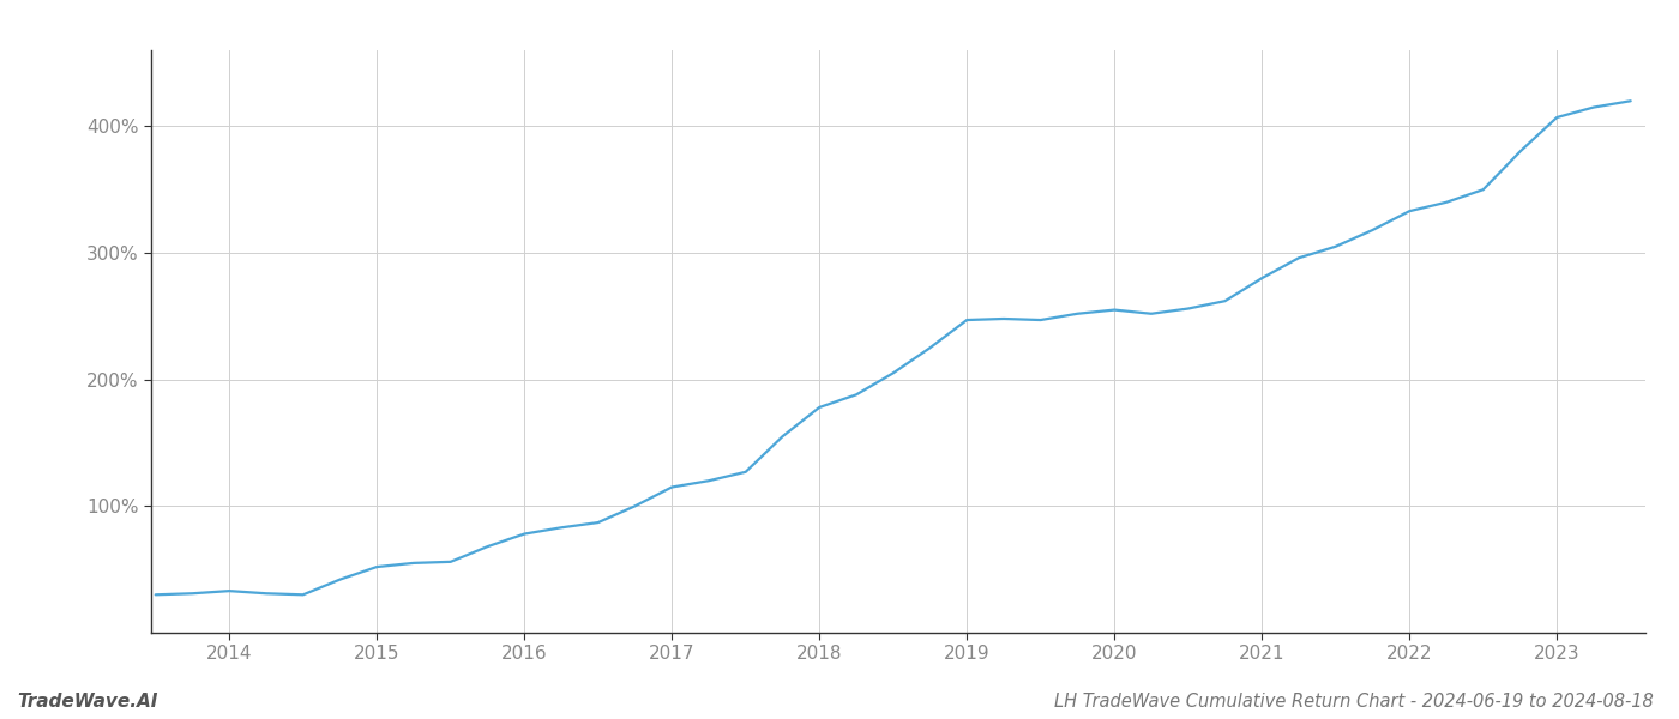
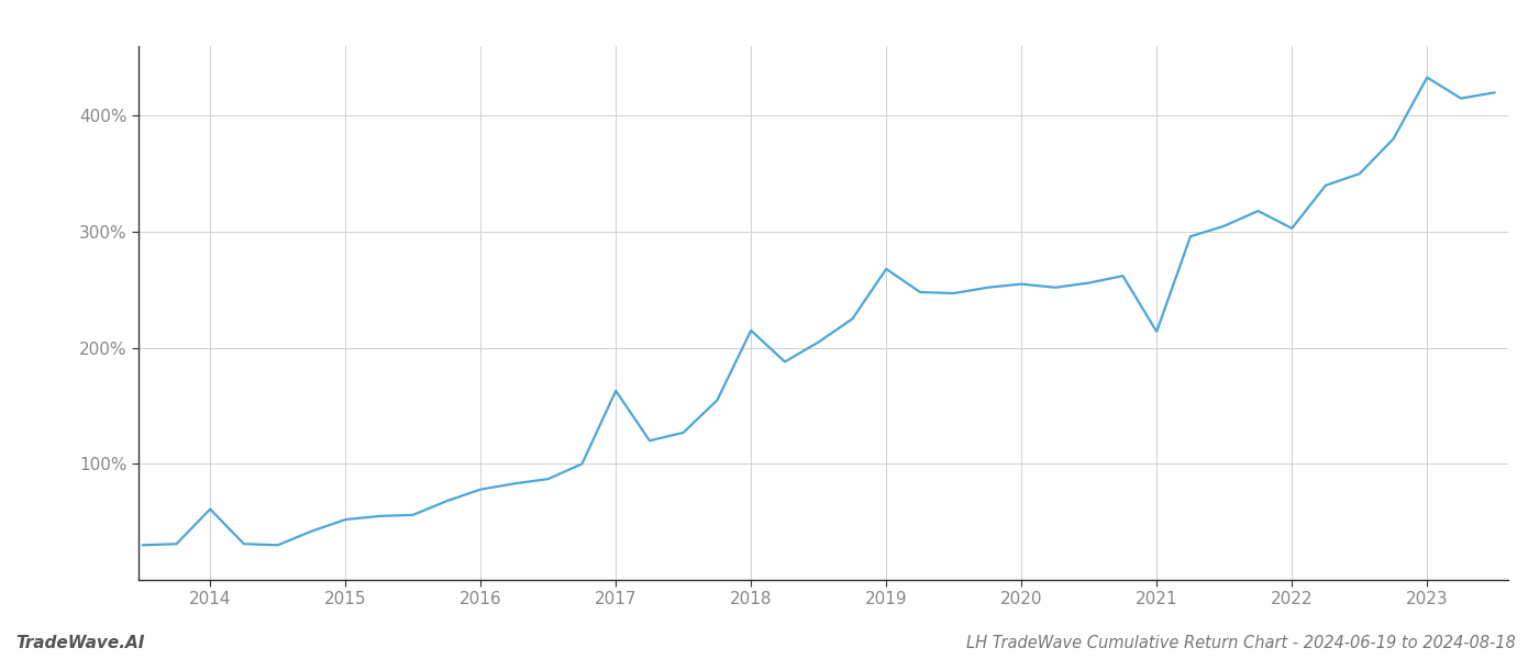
2014: 33% -> 61%
2017: 115% -> 163%
2018: 178% -> 215%
2019: 247% -> 268%
2021: 280% -> 214%
2022: 333% -> 303%
2023: 407% -> 433%
